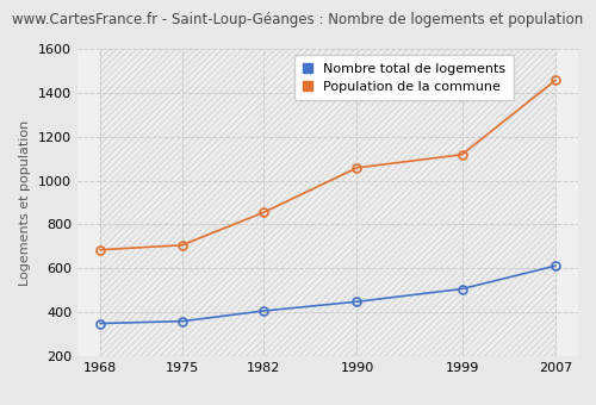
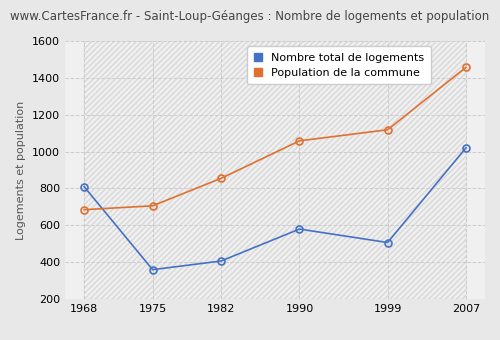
Nombre total de logements/1968: 350 -> 810
Nombre total de logements/1990: 450 -> 580
Nombre total de logements/2007: 610 -> 1020
